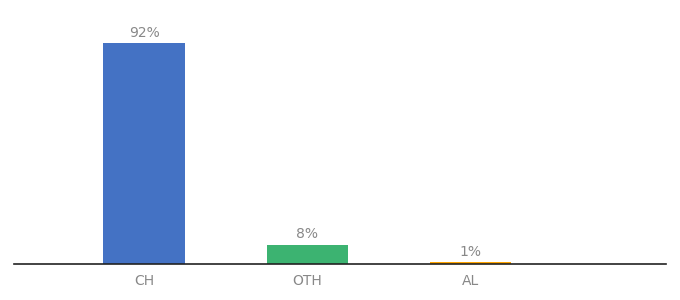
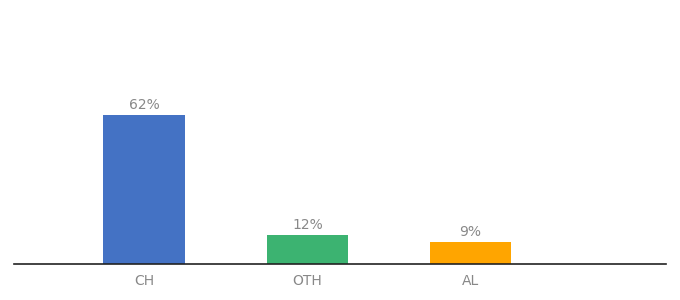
CH: 92% -> 62%
OTH: 8% -> 12%
AL: 1% -> 9%
